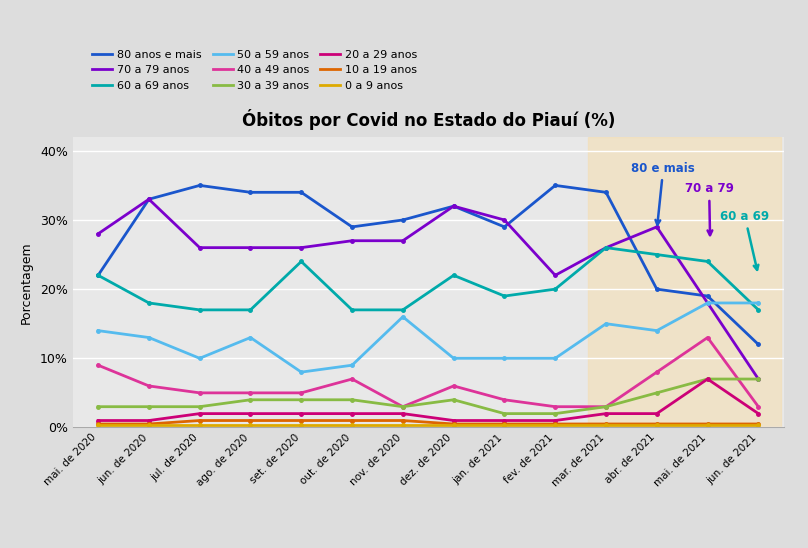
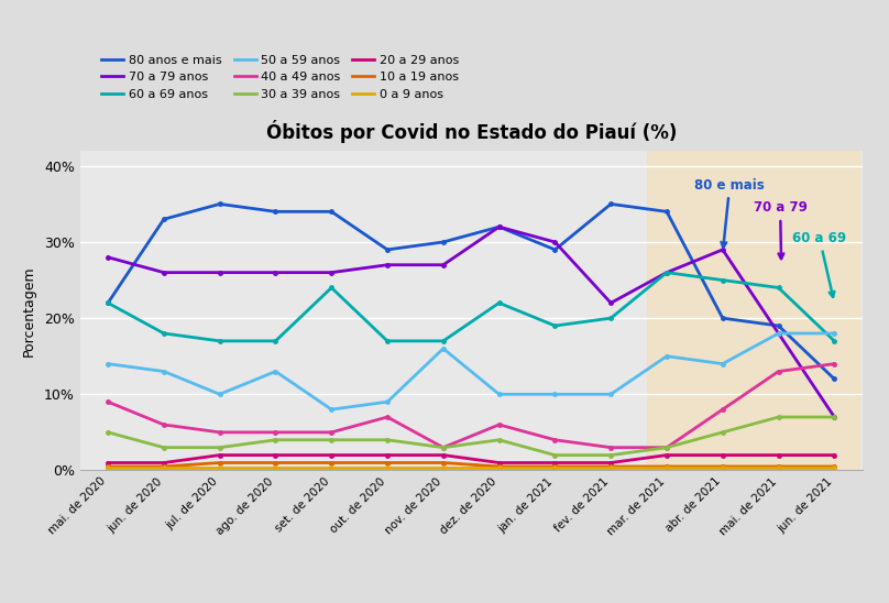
30 a 39 anos/mai. de 2020: 3% -> 5%
70 a 79 anos/jun. de 2020: 33% -> 26%
20 a 29 anos/mai. de 2021: 7% -> 2%
40 a 49 anos/jun. de 2021: 3% -> 14%
